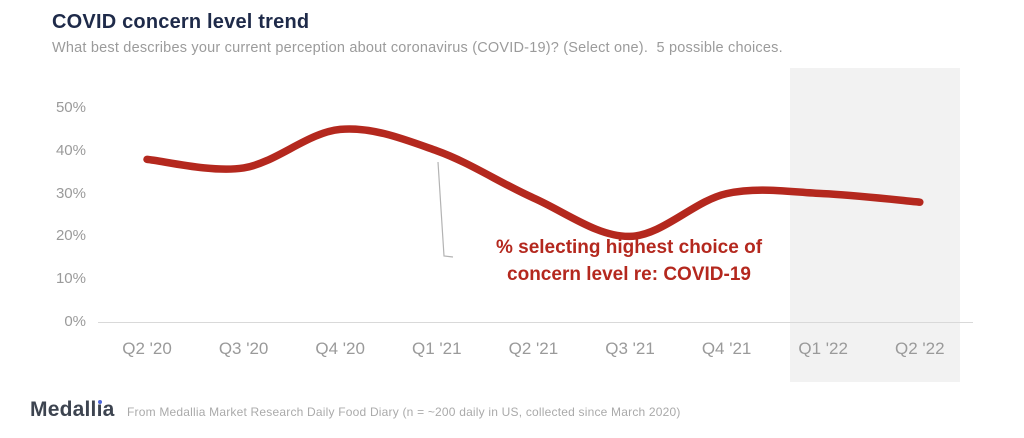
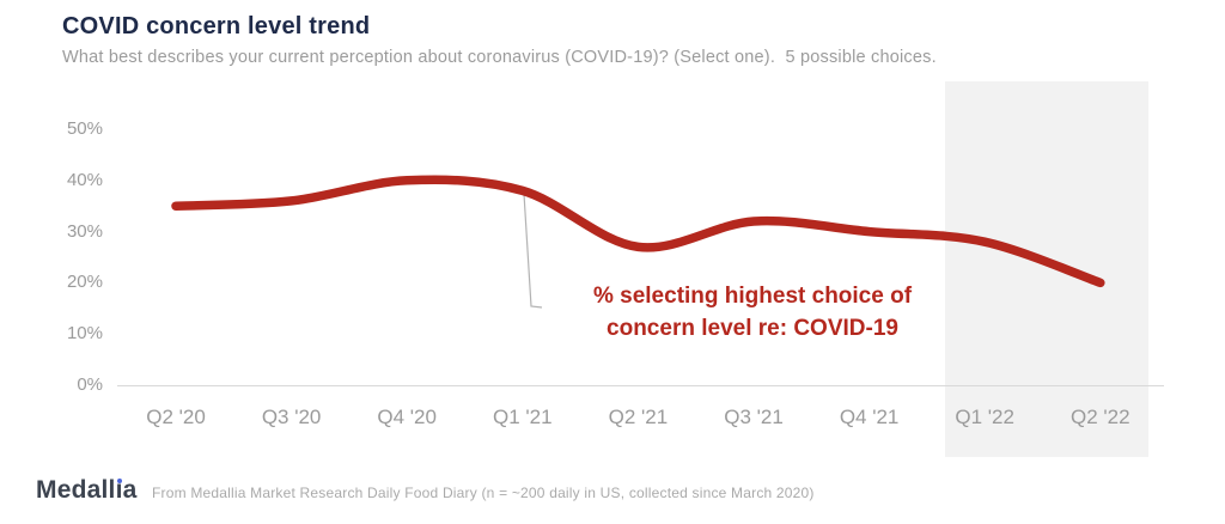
Q2 '20: 38% -> 35%
Q4 '20: 45% -> 40%
Q1 '21: 40% -> 38%
Q2 '21: 29% -> 27%
Q3 '21: 20% -> 32%
Q1 '22: 30% -> 28%
Q2 '22: 28% -> 20%
